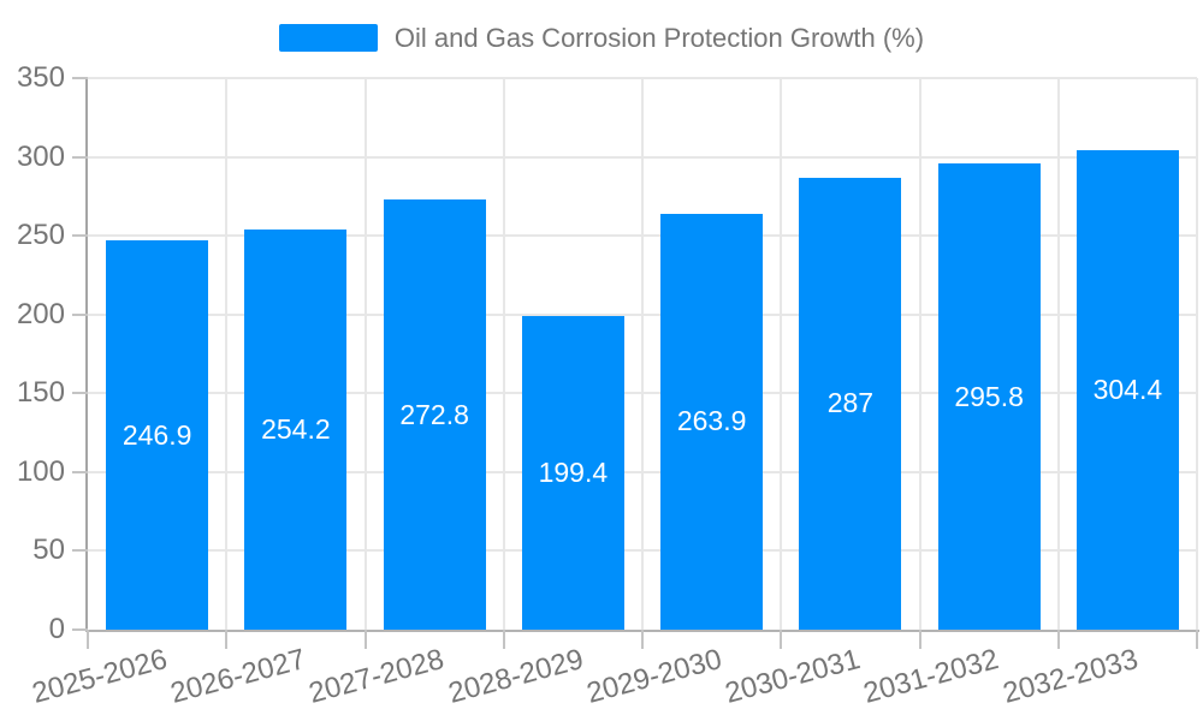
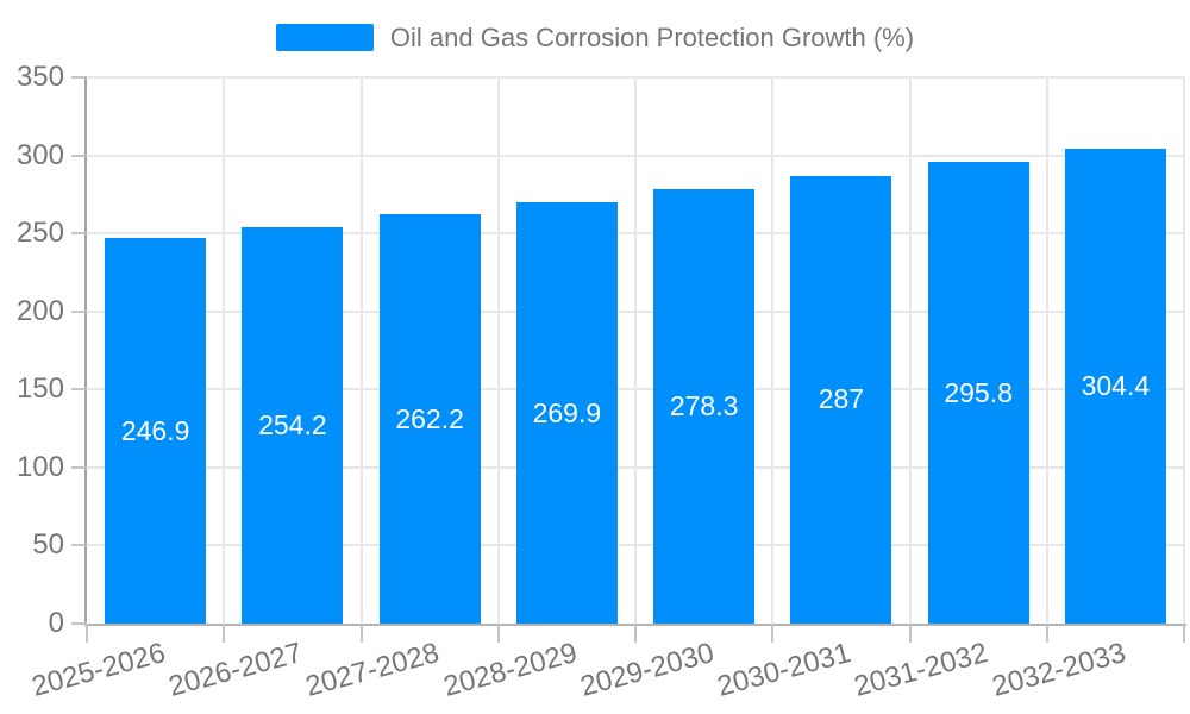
2027-2028: 272.8 -> 262.2
2028-2029: 199.4 -> 269.9
2029-2030: 263.9 -> 278.3
